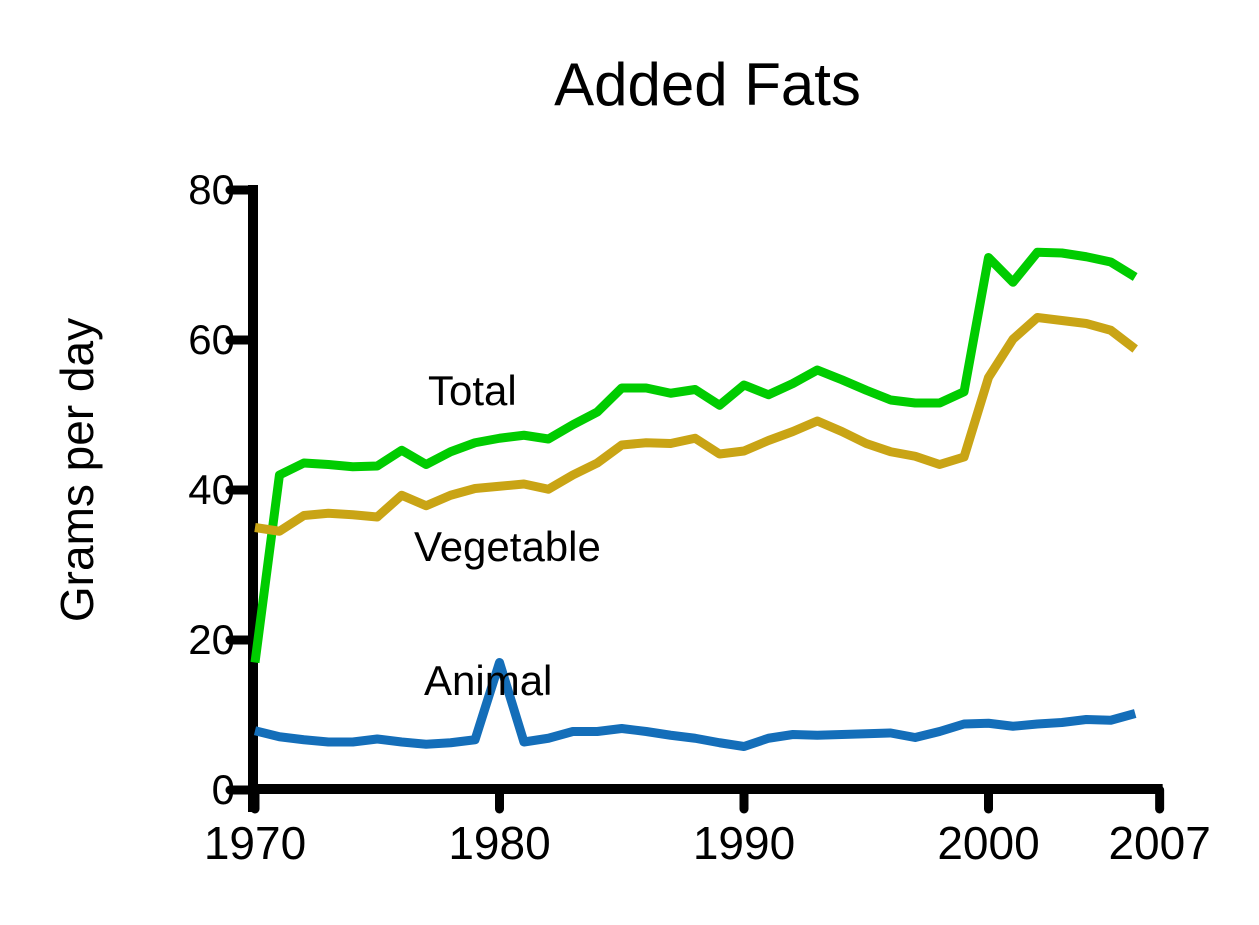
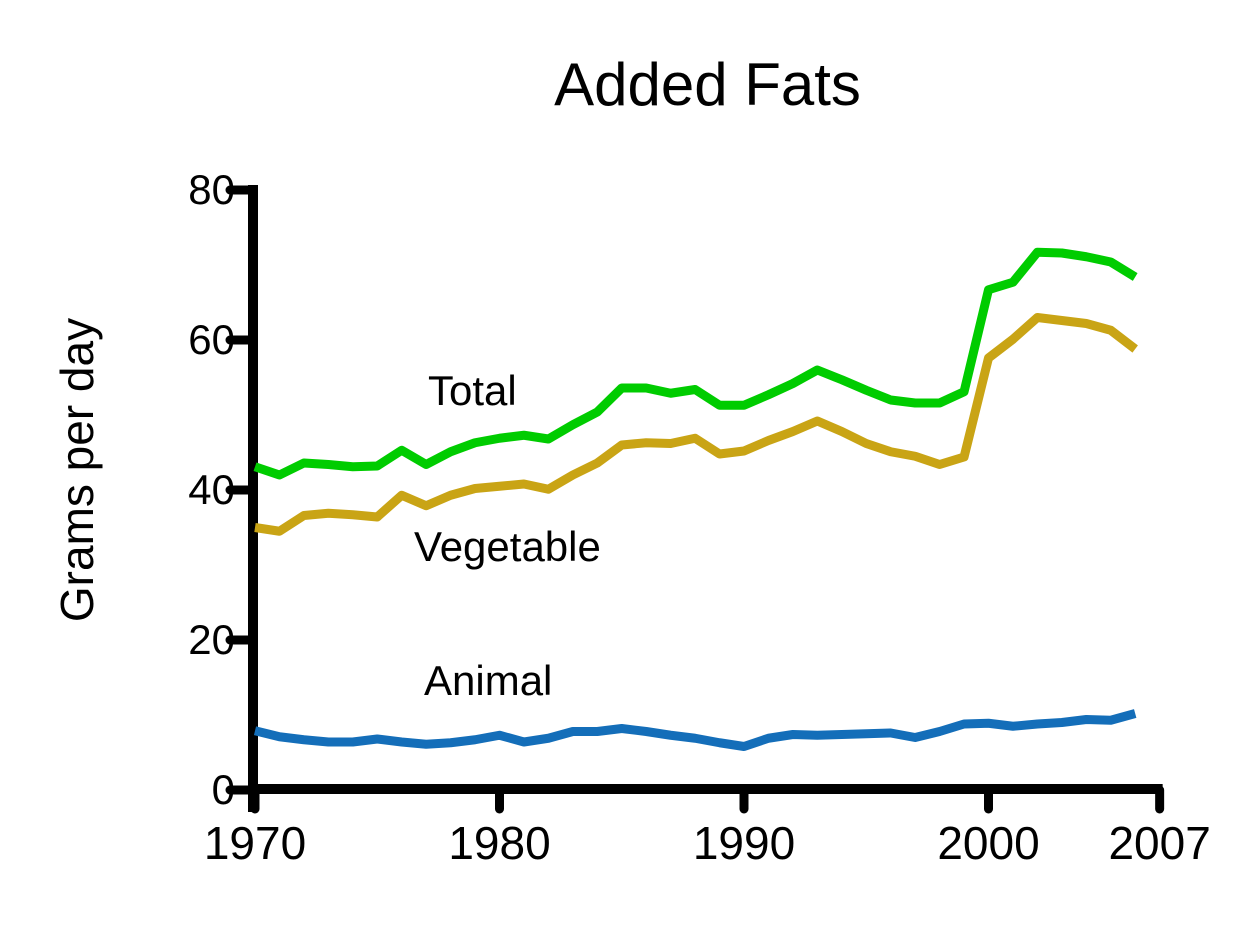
Total/1970: 17 -> 43
Animal/1980: 17 -> 7
Total/1990: 54 -> 51
Total/2000: 71 -> 67
Vegetable/2000: 55 -> 58
